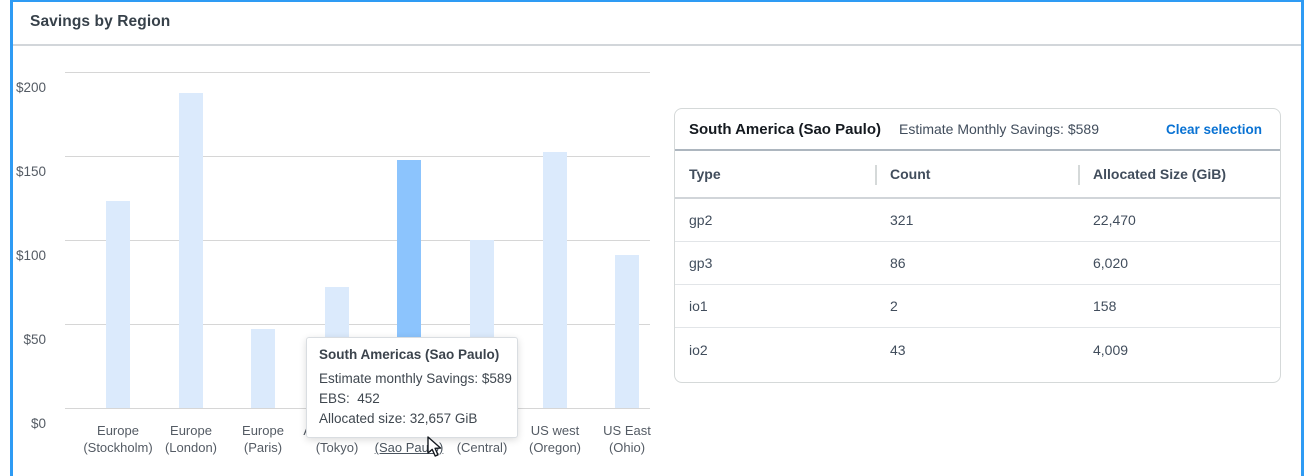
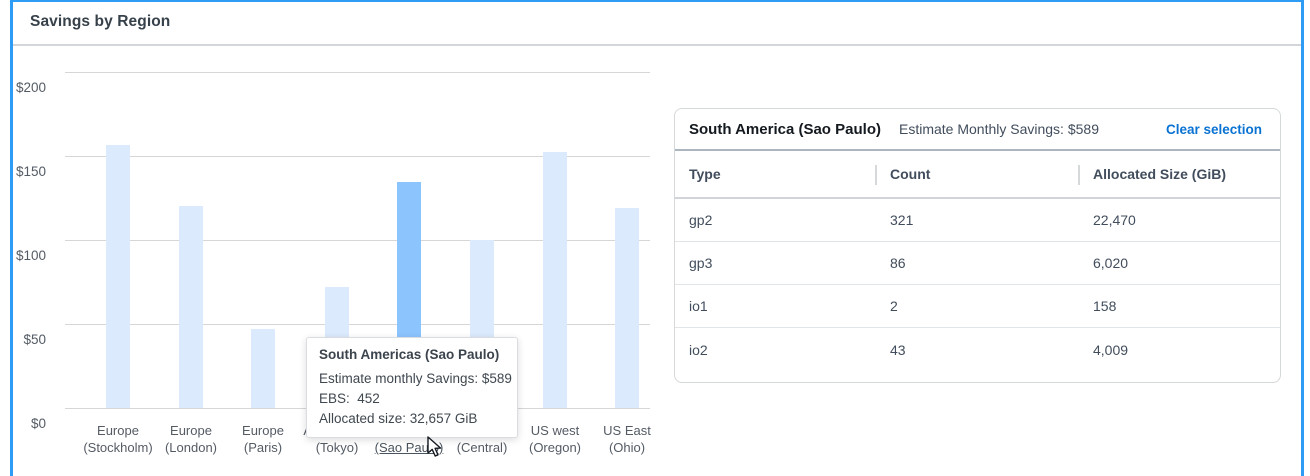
Europe (Stockholm): $123 -> $156
Europe (London): $187 -> $120
South America (Sao Paulo): $147 -> $134
US East (Ohio): $91 -> $119
